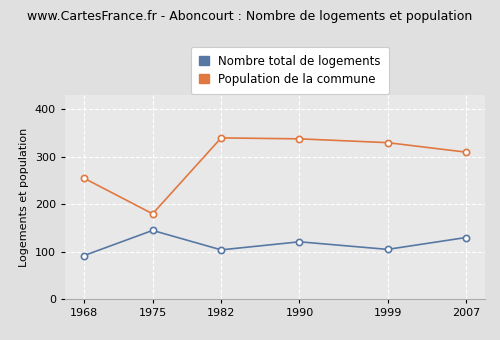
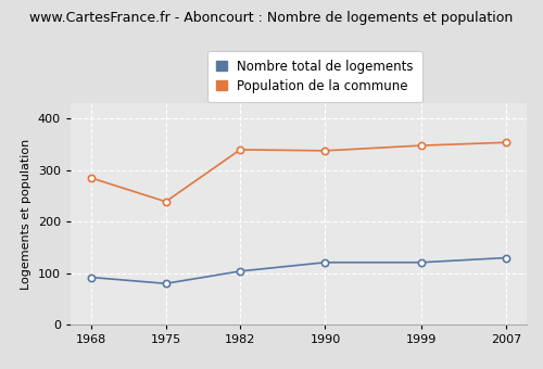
Population de la commune/1968: 255 -> 285
Nombre total de logements/1975: 145 -> 80
Population de la commune/1975: 180 -> 239
Nombre total de logements/1999: 105 -> 121
Population de la commune/1999: 330 -> 348
Population de la commune/2007: 310 -> 354
